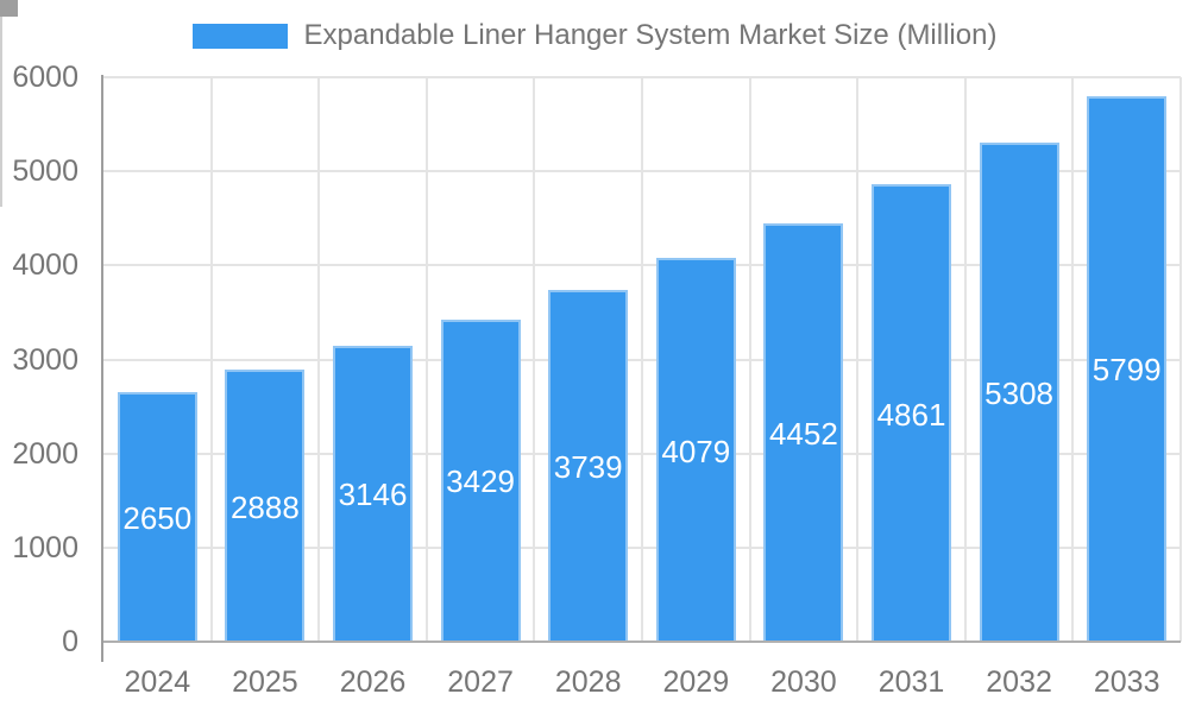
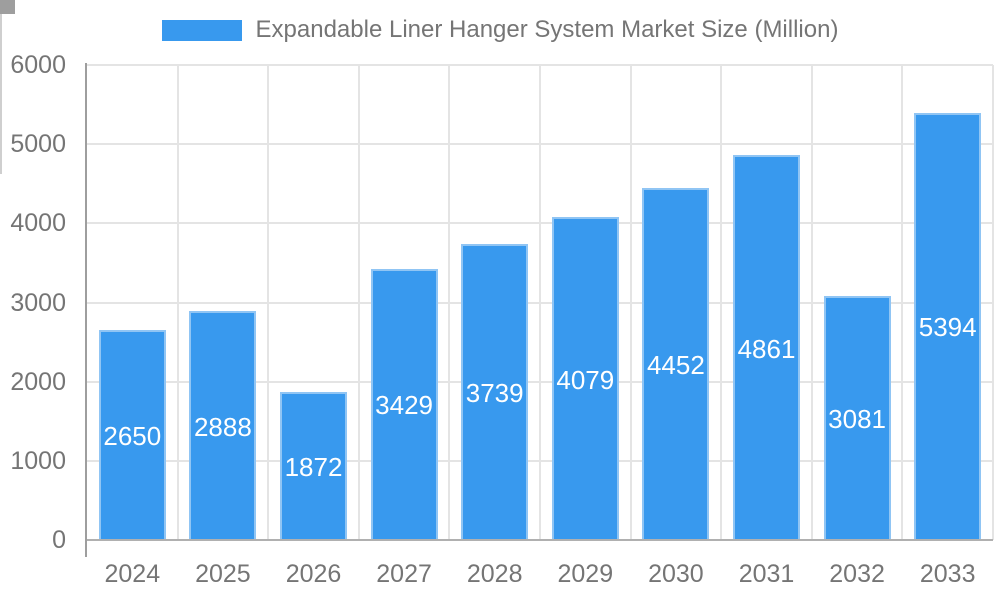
2026: 3146 -> 1872
2032: 5308 -> 3081
2033: 5799 -> 5394
